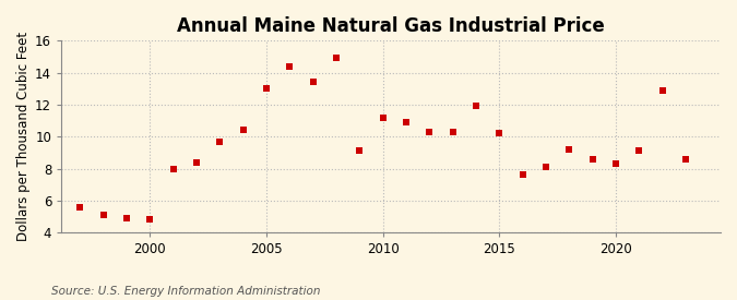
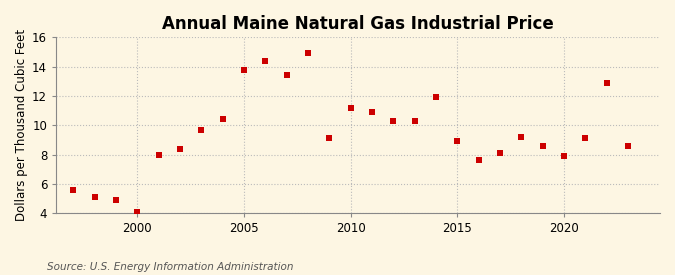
2000: 4.8 -> 4.1
2005: 13.0 -> 13.8
2015: 10.2 -> 8.9
2020: 8.3 -> 7.9
